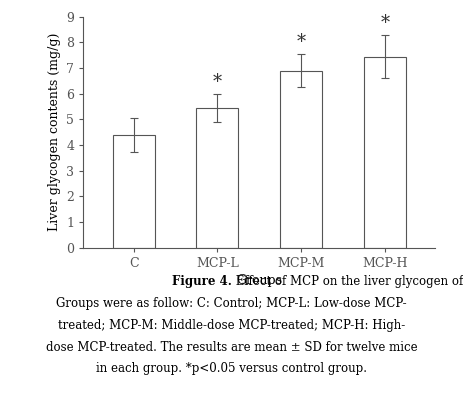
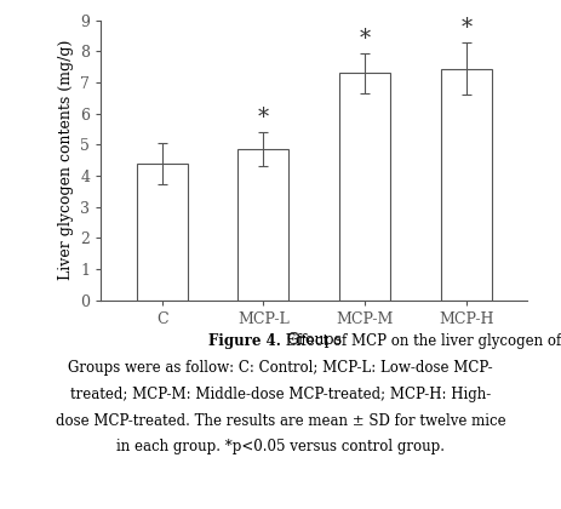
MCP-L: 5.45 -> 4.85
MCP-M: 6.90 -> 7.30
